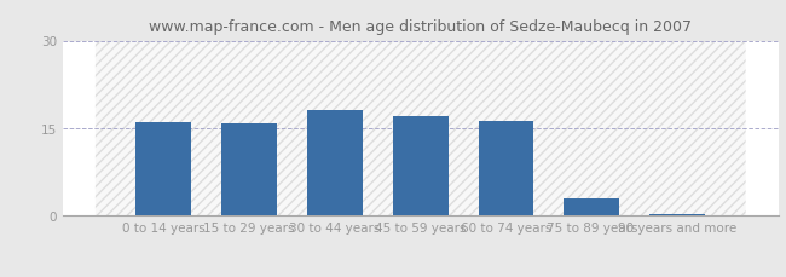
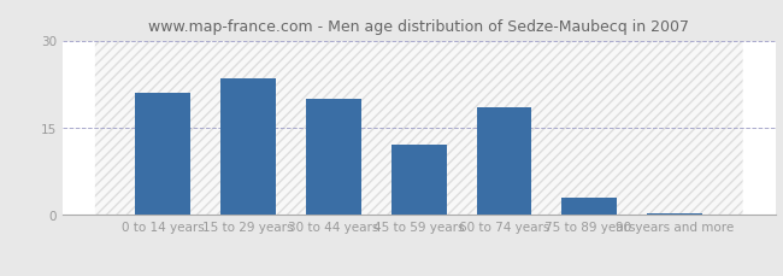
0 to 14 years: 16.0 -> 21.0
15 to 29 years: 15.8 -> 23.5
30 to 44 years: 18.0 -> 20.0
45 to 59 years: 17.0 -> 12.0
60 to 74 years: 16.2 -> 18.5
